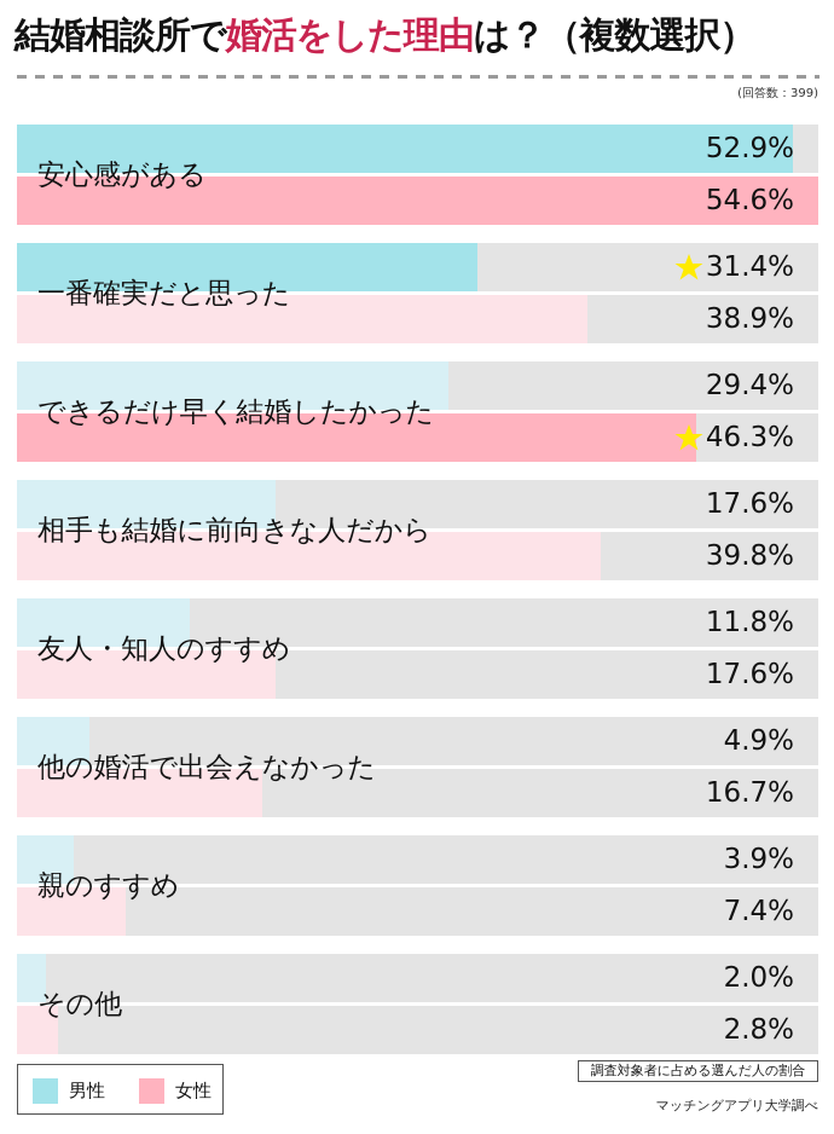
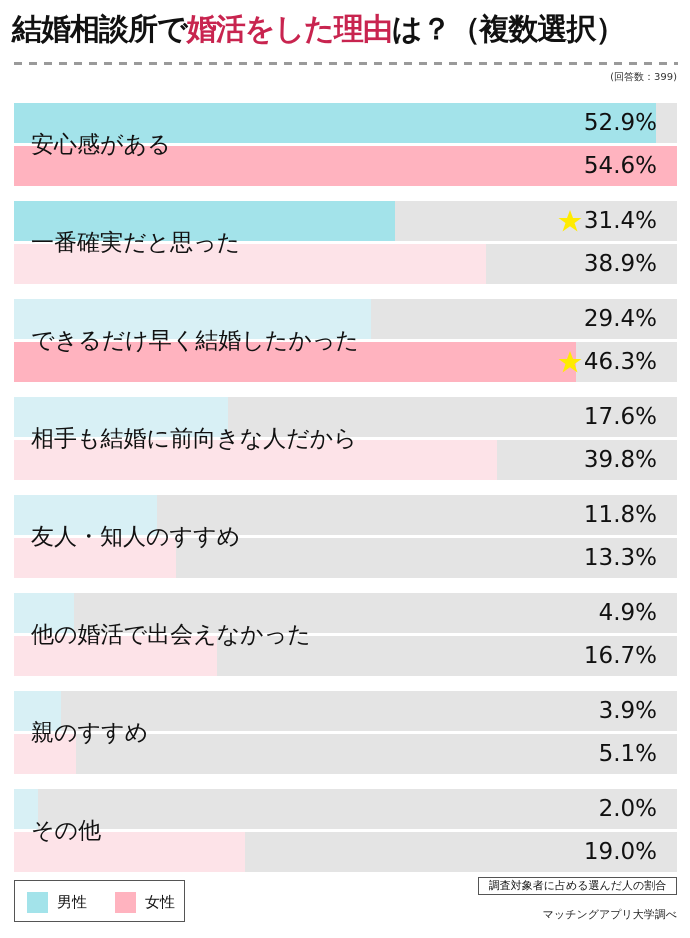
女性/友人・知人のすすめ: 17.6% -> 13.3%
女性/親のすすめ: 7.4% -> 5.1%
女性/その他: 2.8% -> 19.0%
